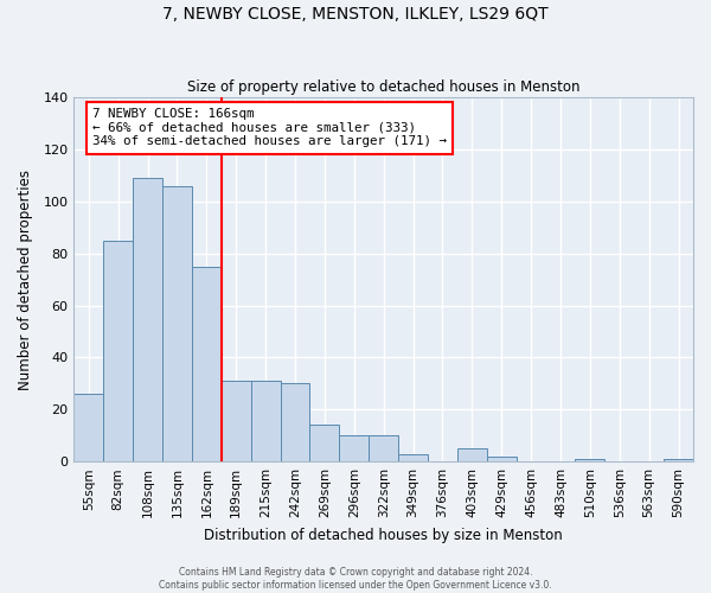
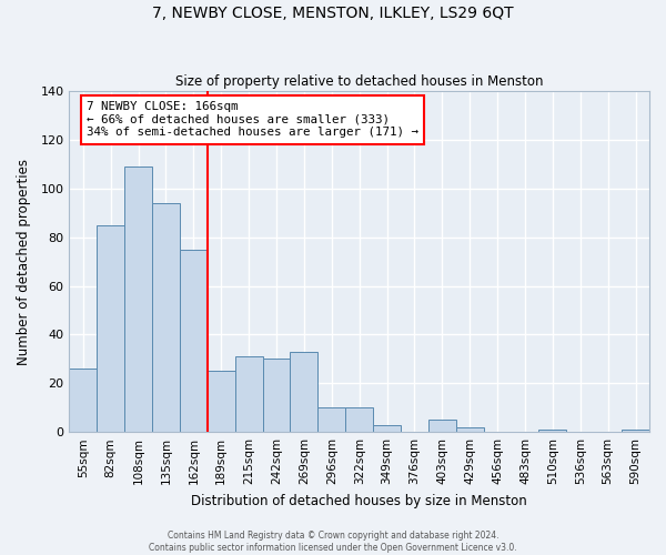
135sqm: 106 -> 94
189sqm: 31 -> 25
269sqm: 14 -> 33
